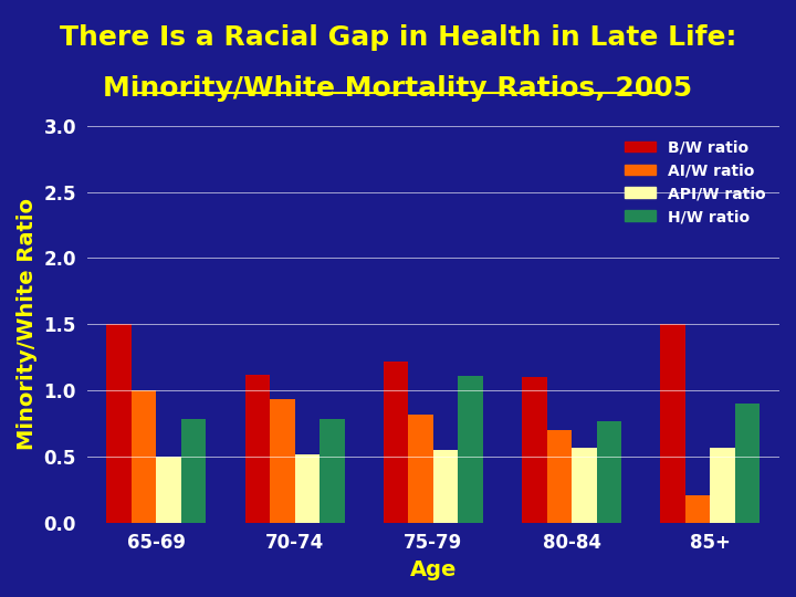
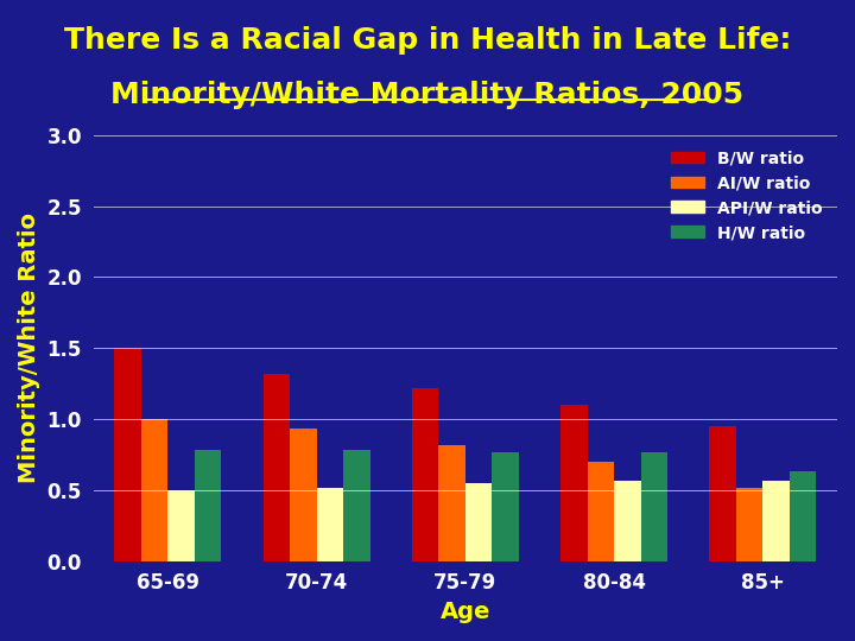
B/W ratio/70-74: 1.12 -> 1.32
H/W ratio/75-79: 1.11 -> 0.77
B/W ratio/85+: 1.50 -> 0.95
AI/W ratio/85+: 0.21 -> 0.52
H/W ratio/85+: 0.90 -> 0.63
